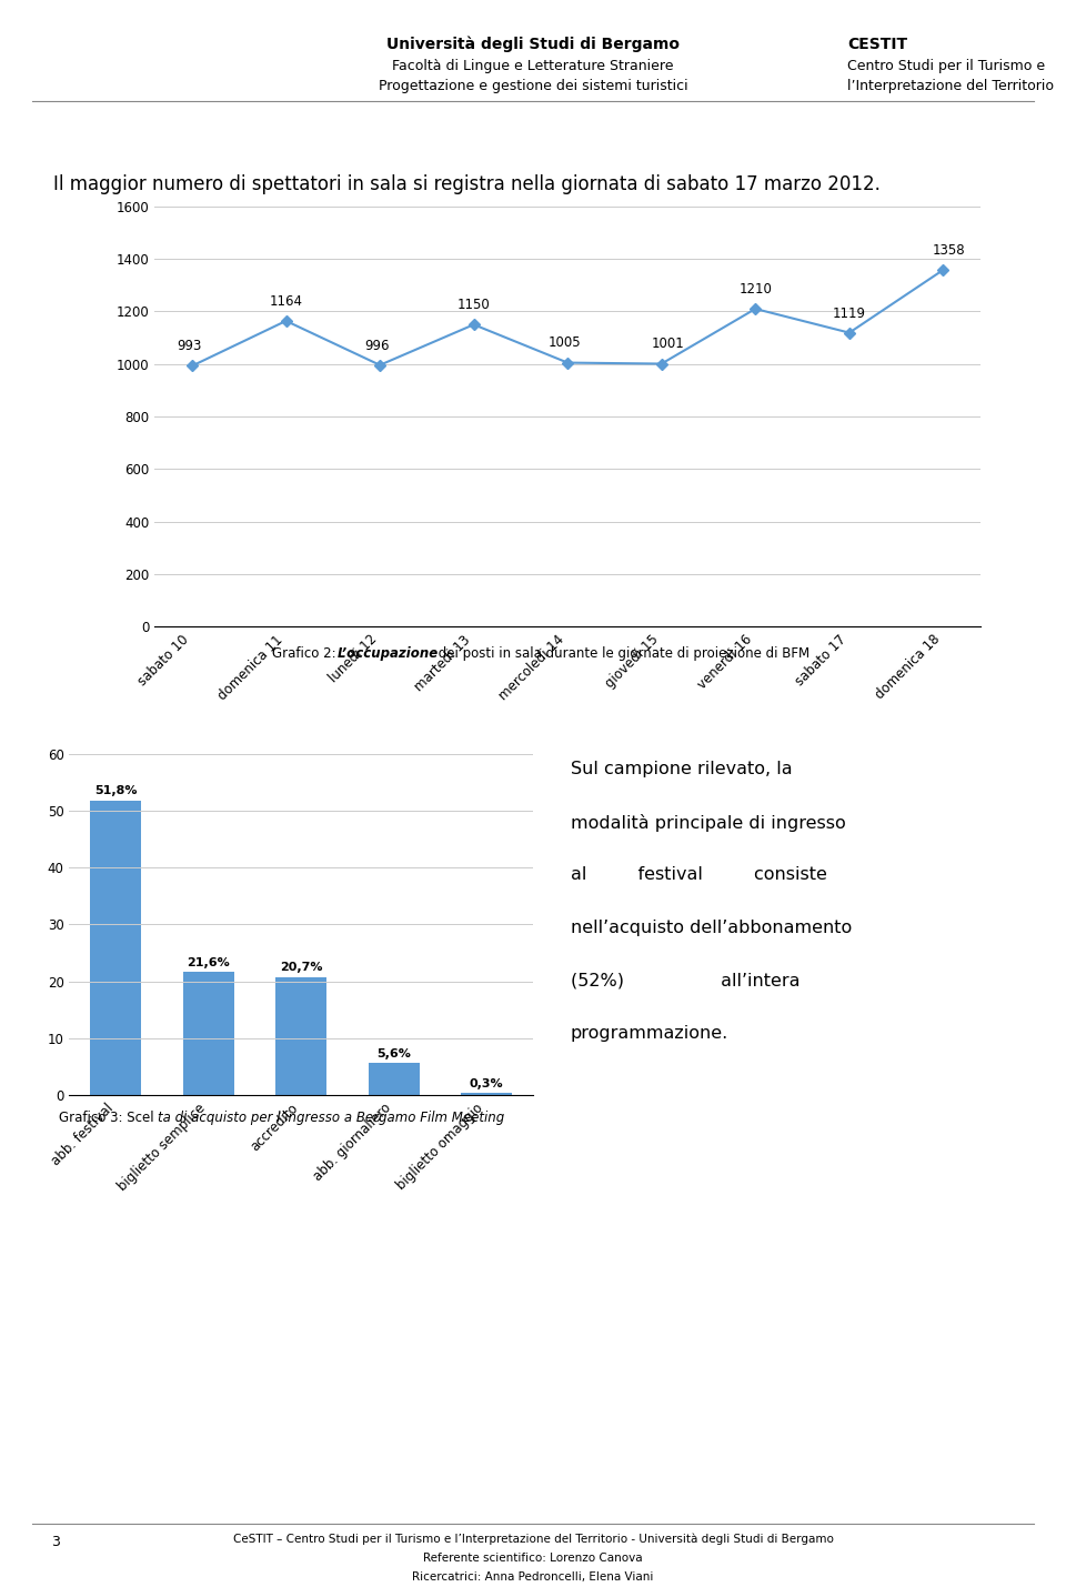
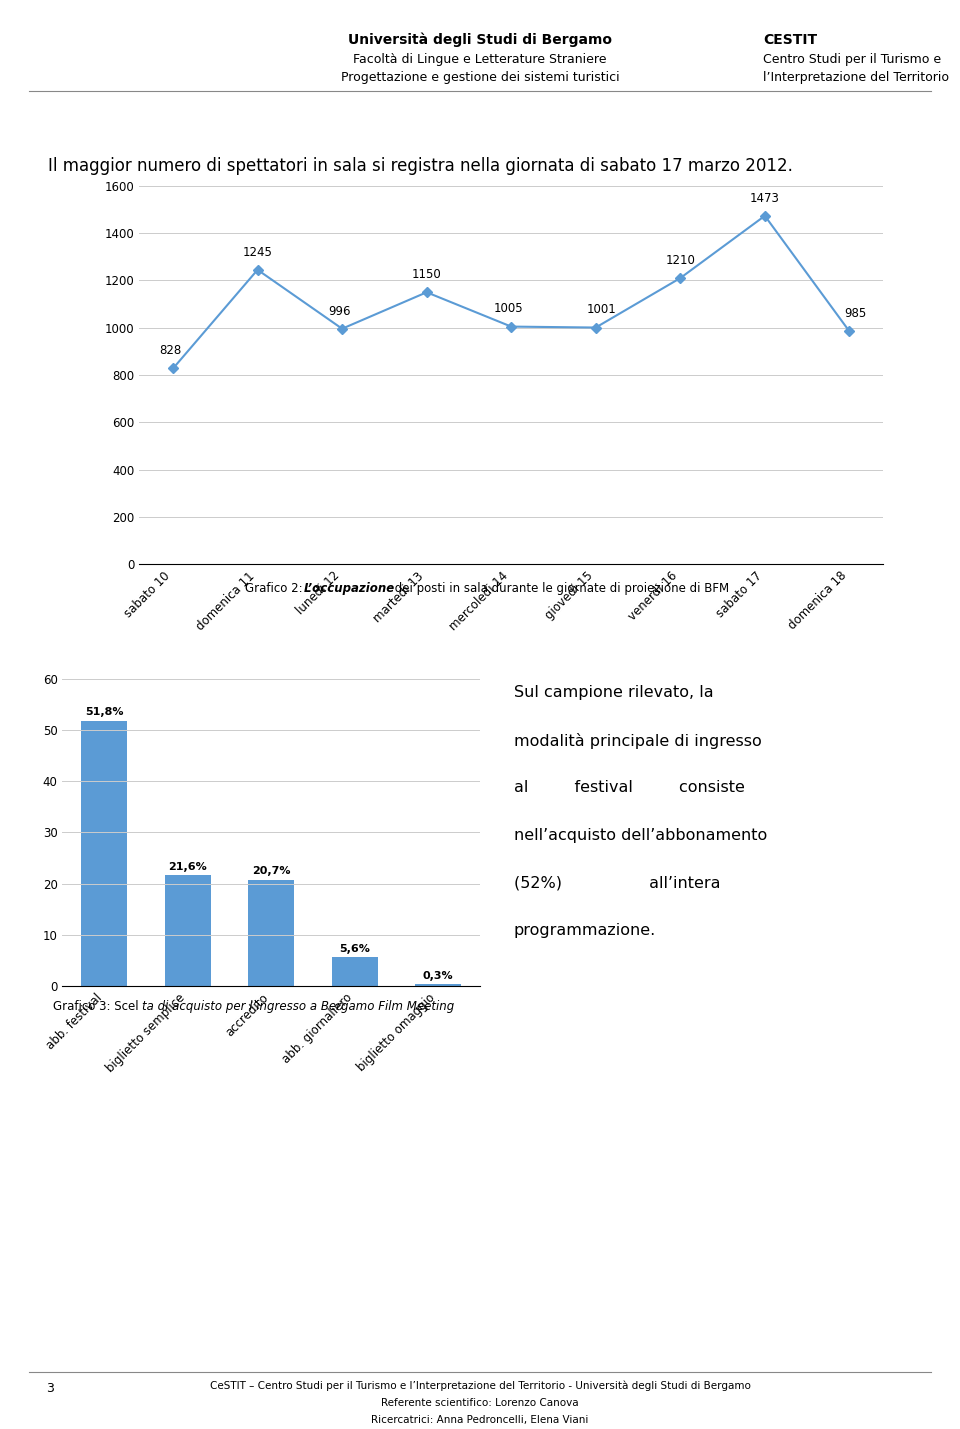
sabato 10: 993 -> 828
domenica 11: 1164 -> 1245
sabato 17: 1119 -> 1473
domenica 18: 1358 -> 985
